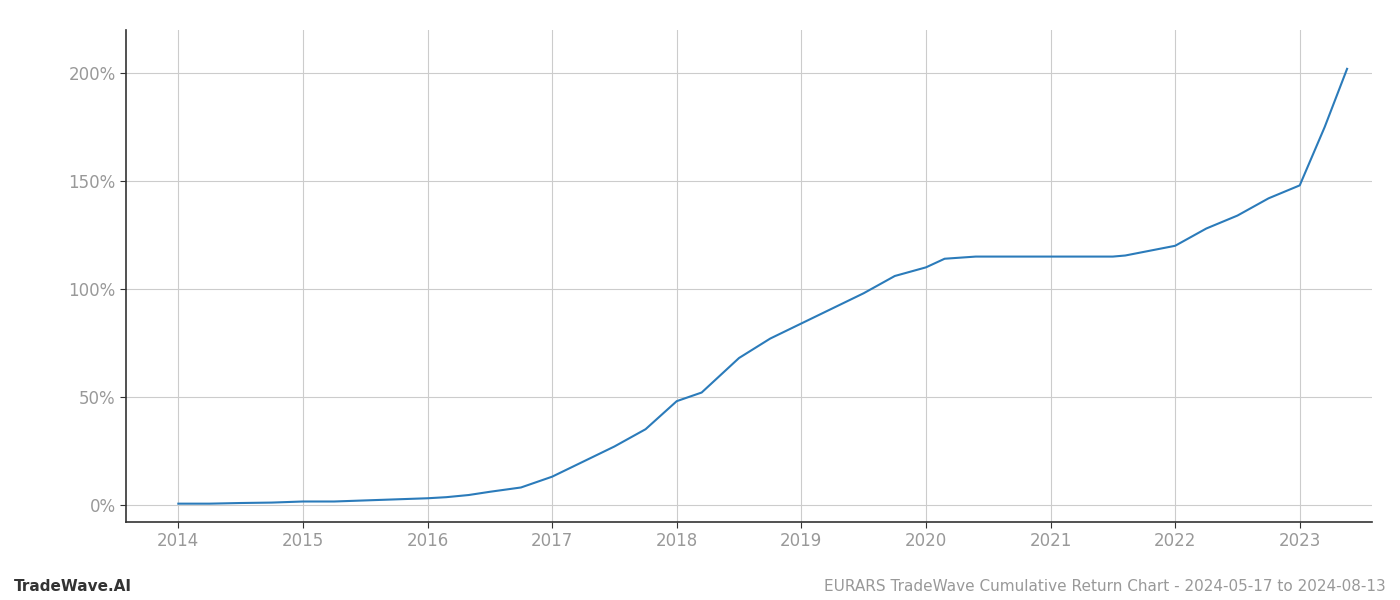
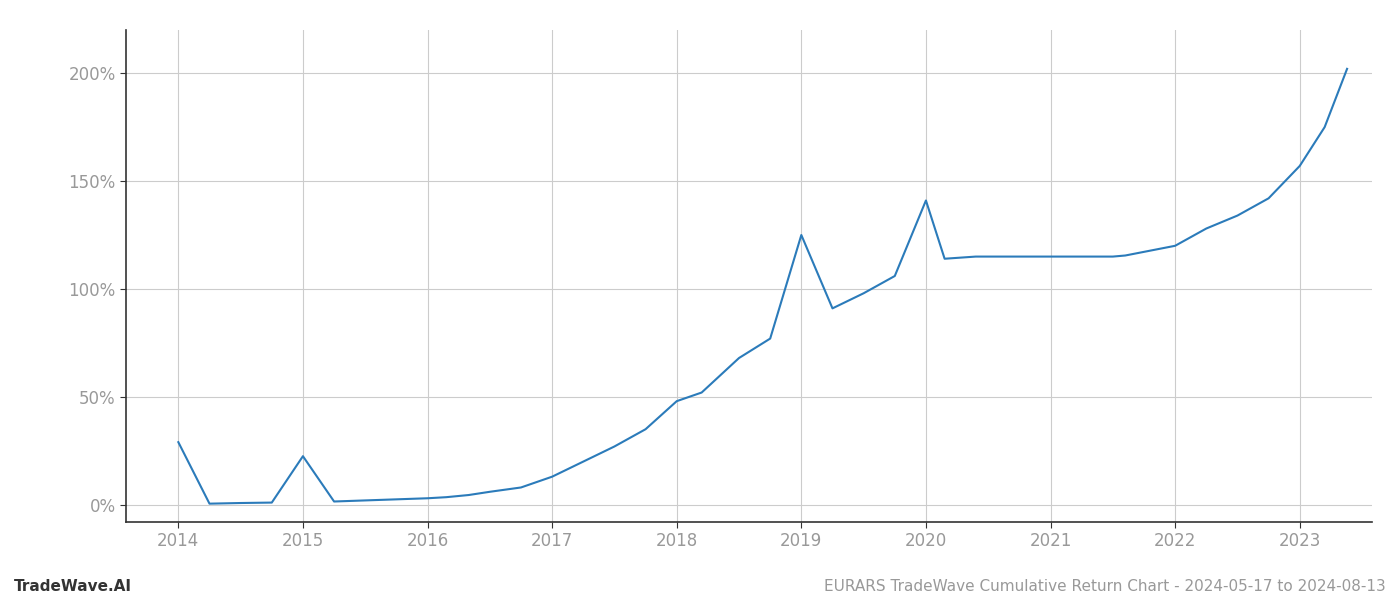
2014: 0.5% -> 29.0%
2015: 1.5% -> 22.5%
2019: 84.0% -> 125.0%
2020: 110.0% -> 141.0%
2023: 148.0% -> 157.0%
